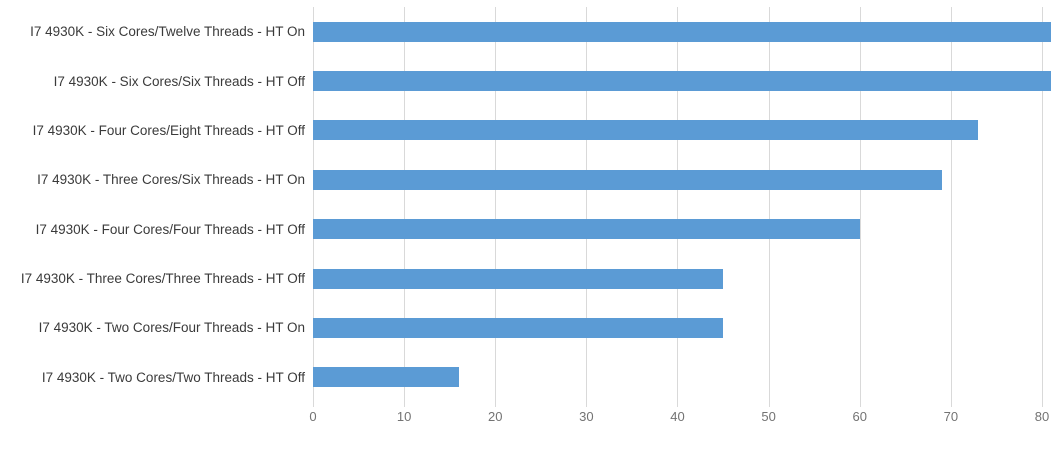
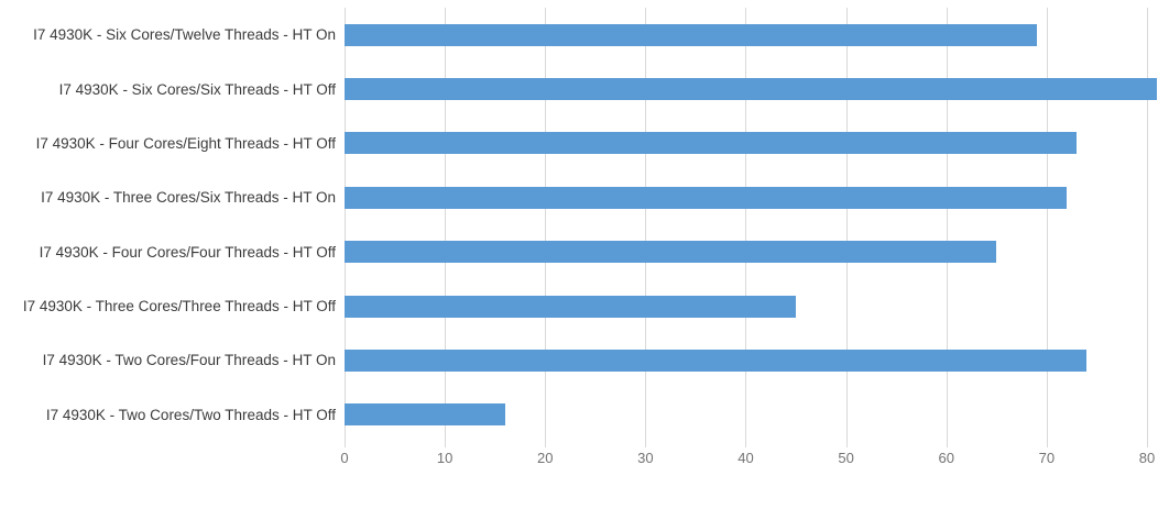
I7 4930K - Six Cores/Twelve Threads - HT On: 81 -> 69
I7 4930K - Three Cores/Six Threads - HT On: 69 -> 72
I7 4930K - Four Cores/Four Threads - HT Off: 60 -> 65
I7 4930K - Two Cores/Four Threads - HT On: 45 -> 74
